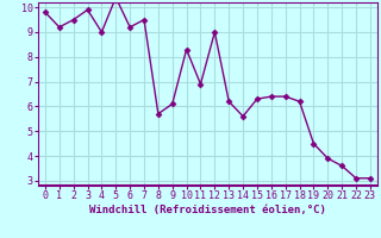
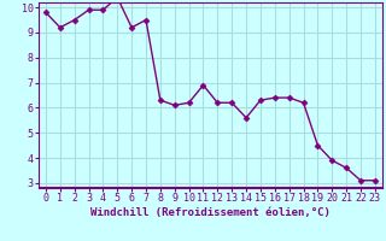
4: 9.0 -> 9.9
8: 5.7 -> 6.3
10: 8.3 -> 6.2
12: 9.0 -> 6.2
